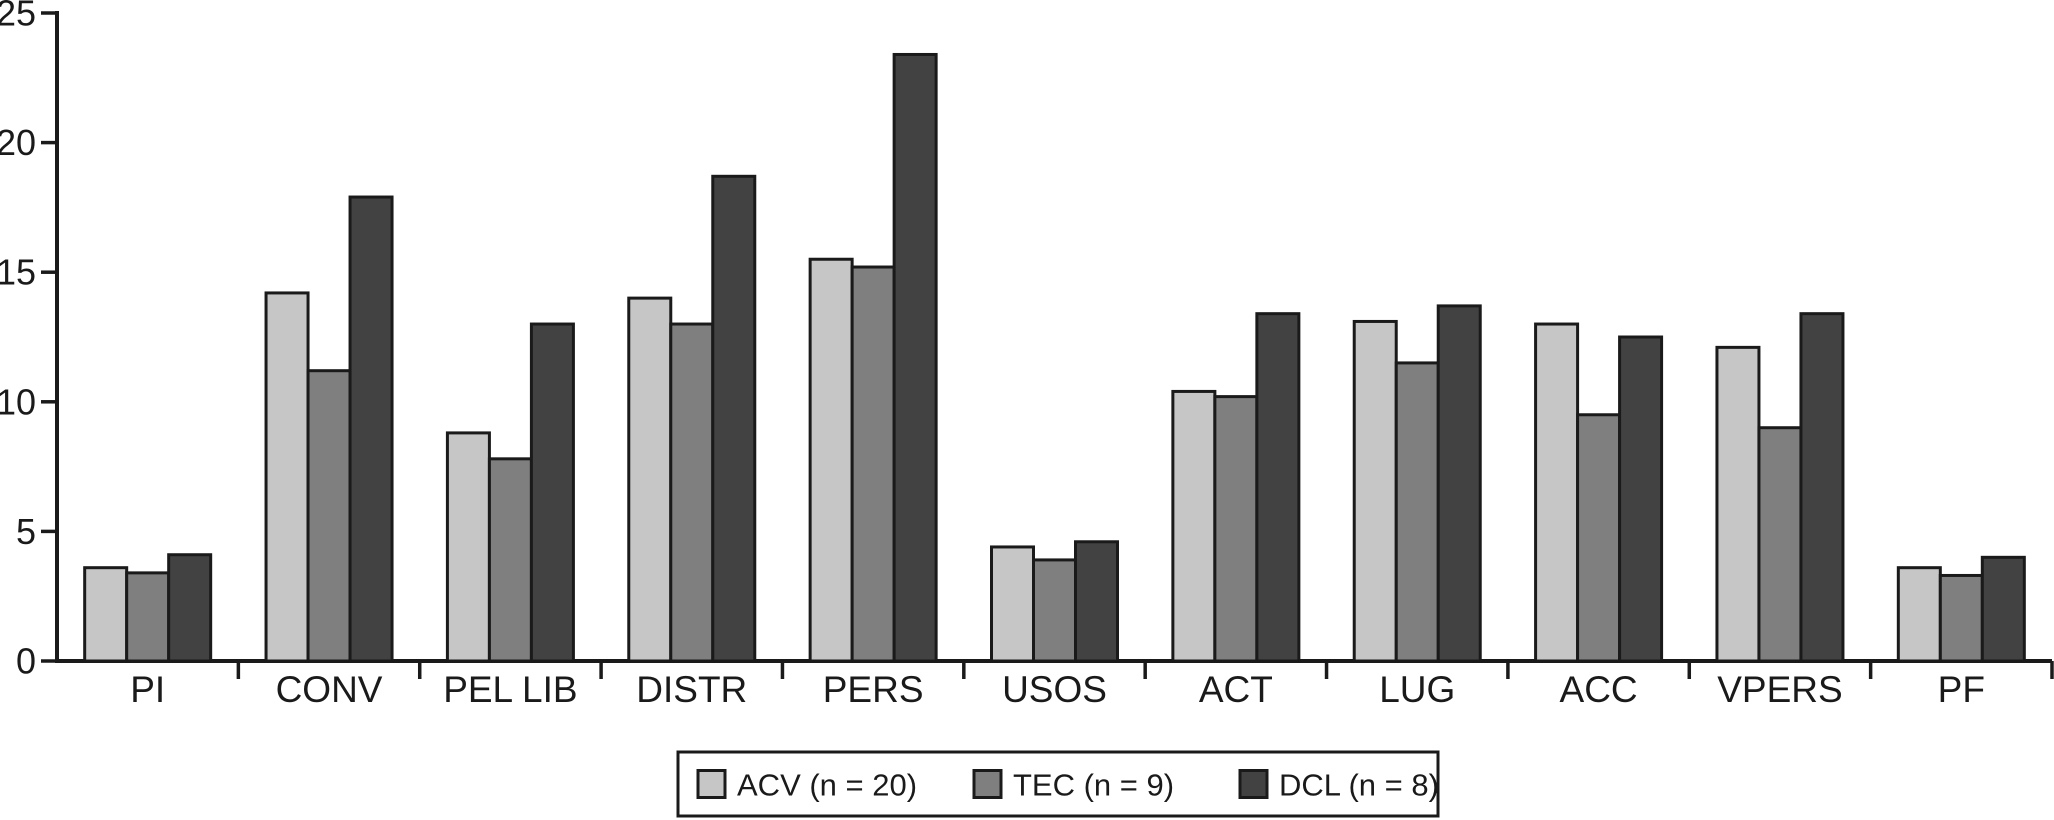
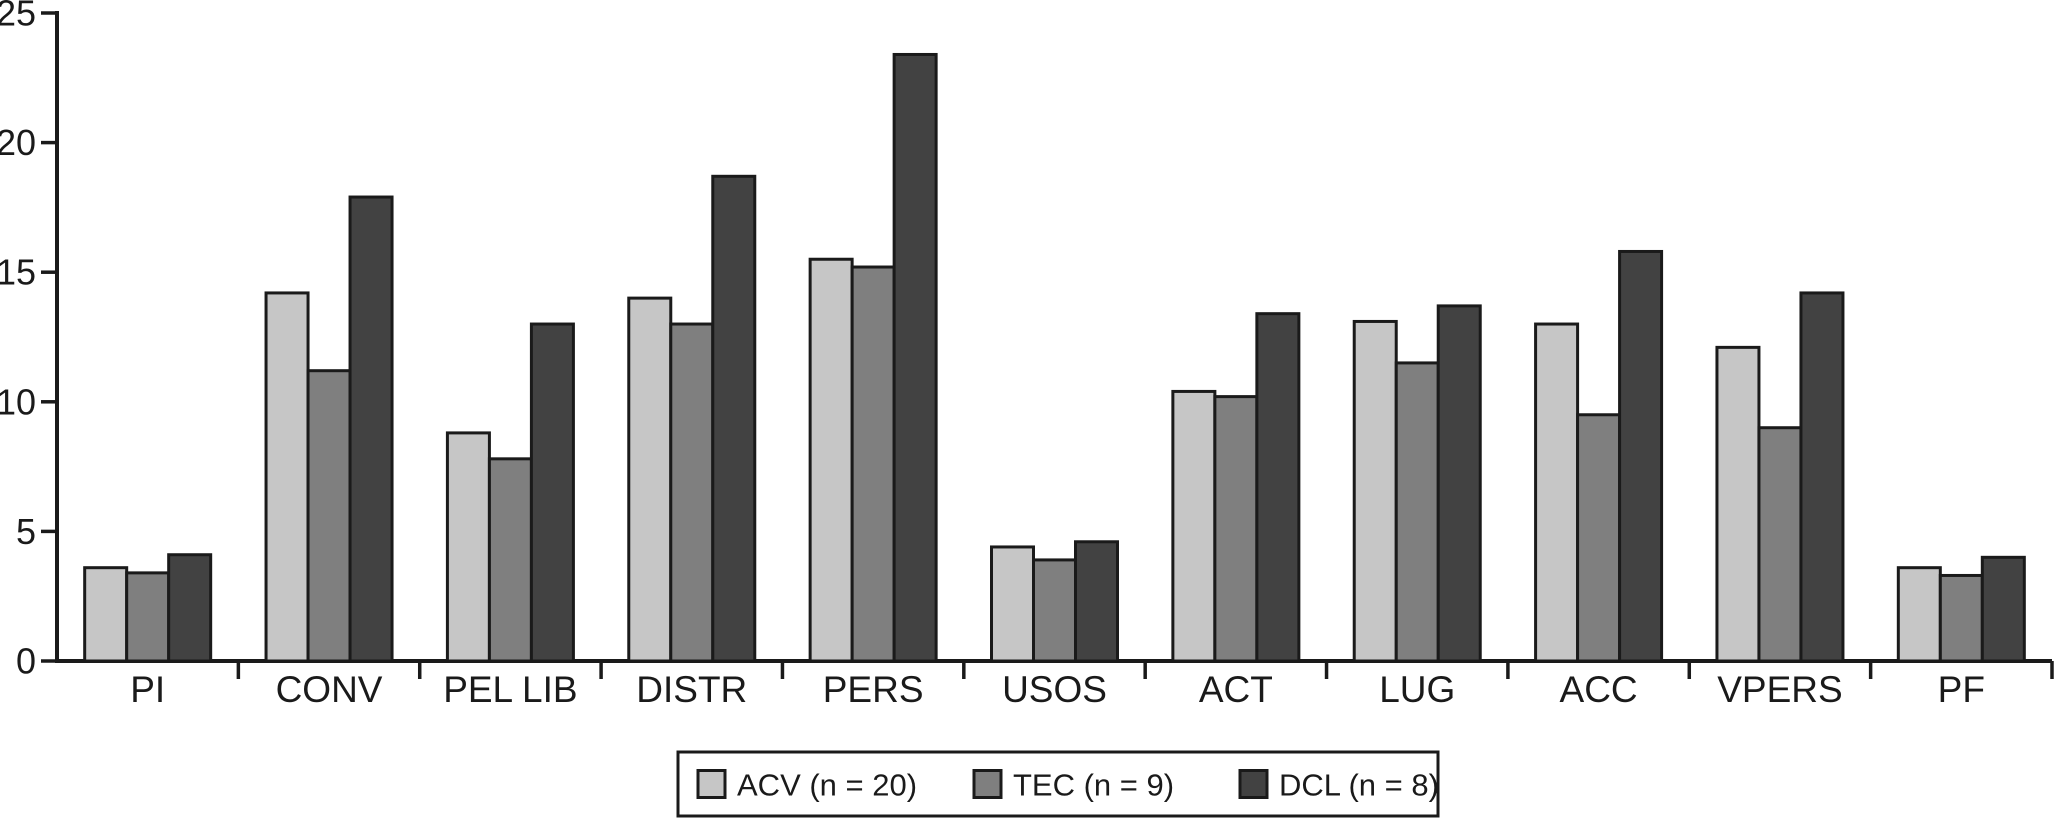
DCL (n = 8)/ACC: 12.5 -> 15.8
DCL (n = 8)/VPERS: 13.4 -> 14.2
